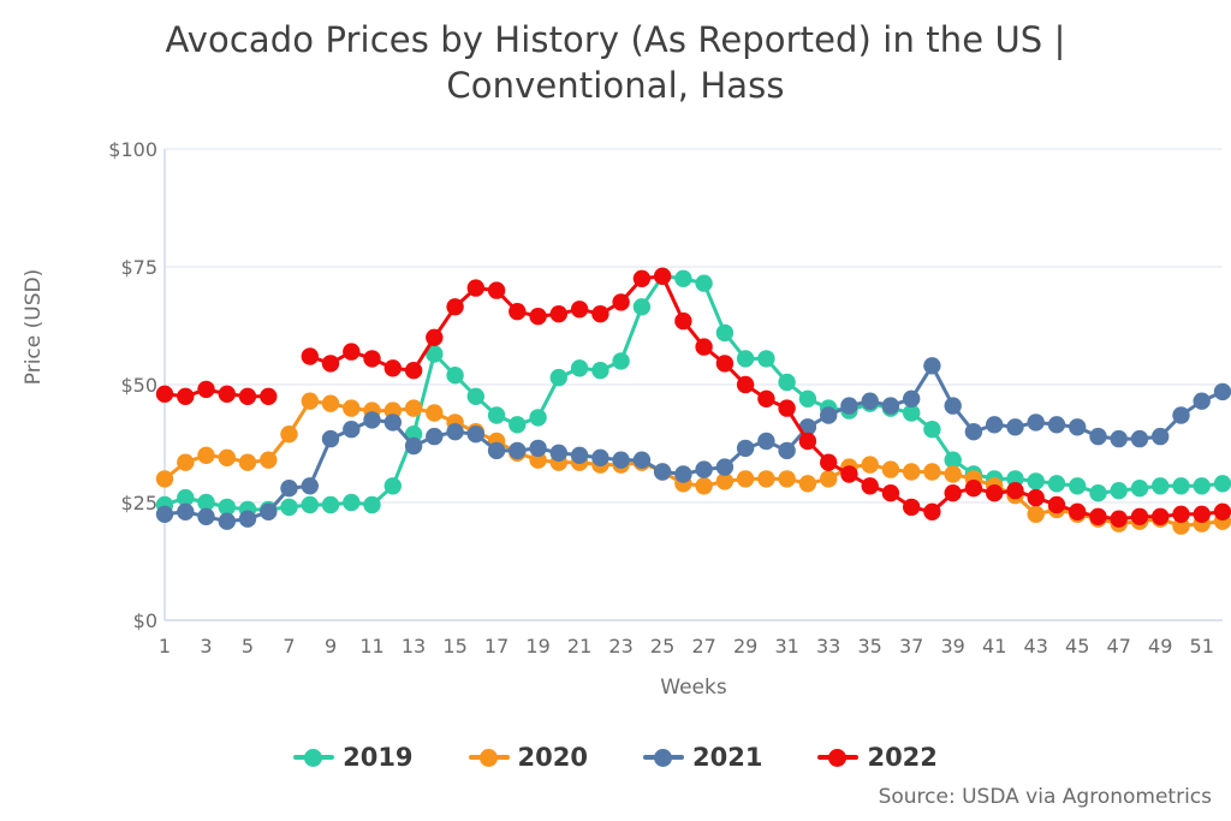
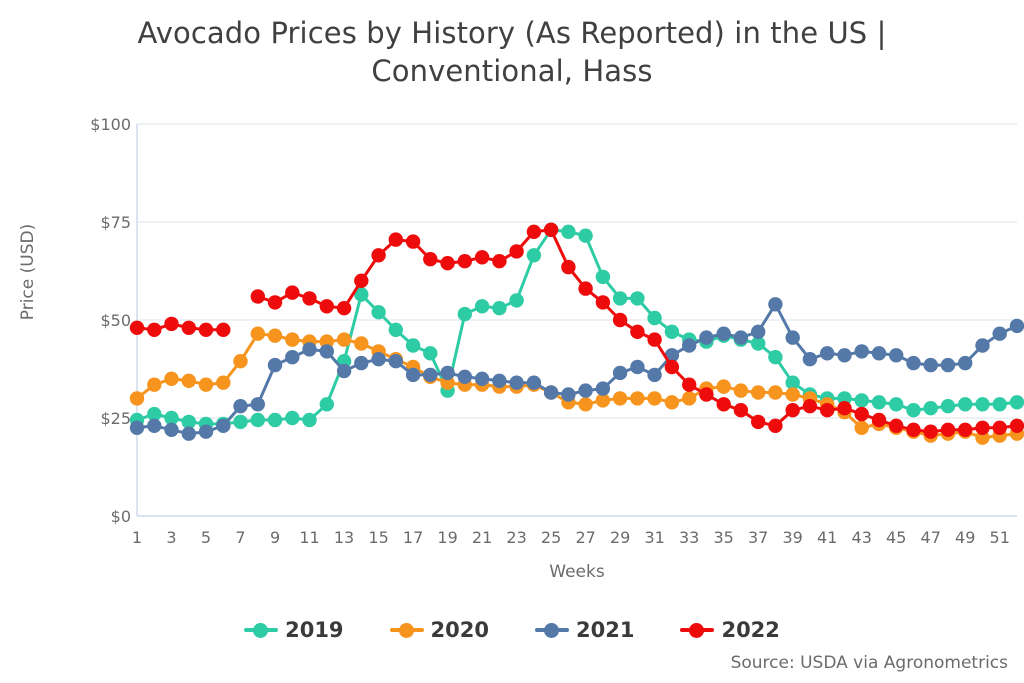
2019/19: $43 -> $32
